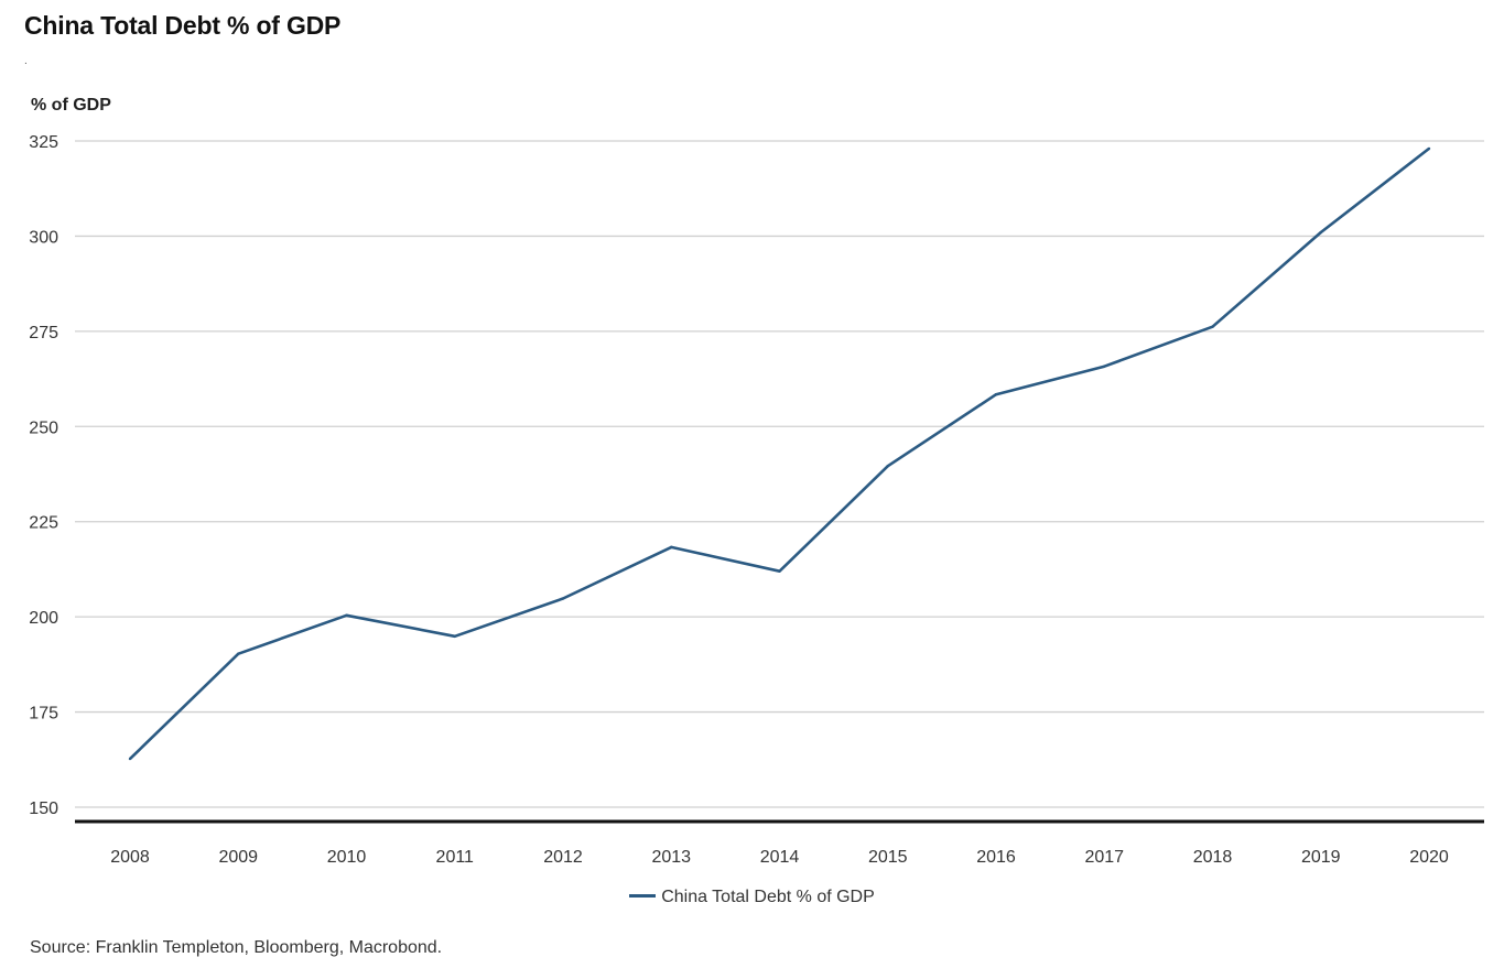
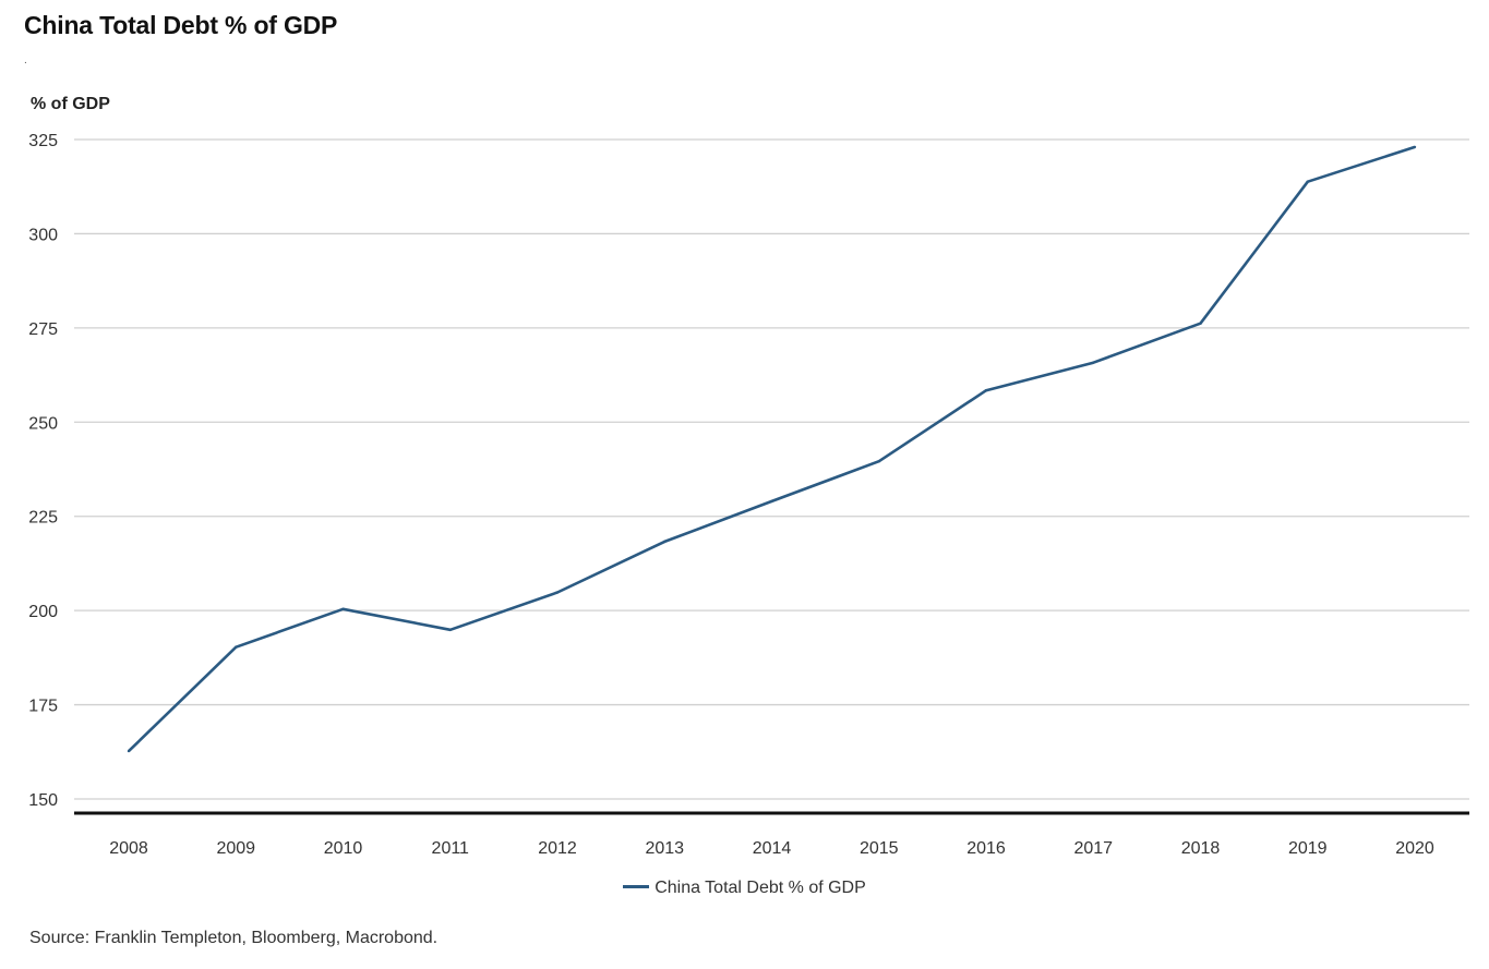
2014: 212 -> 229
2019: 301 -> 314
